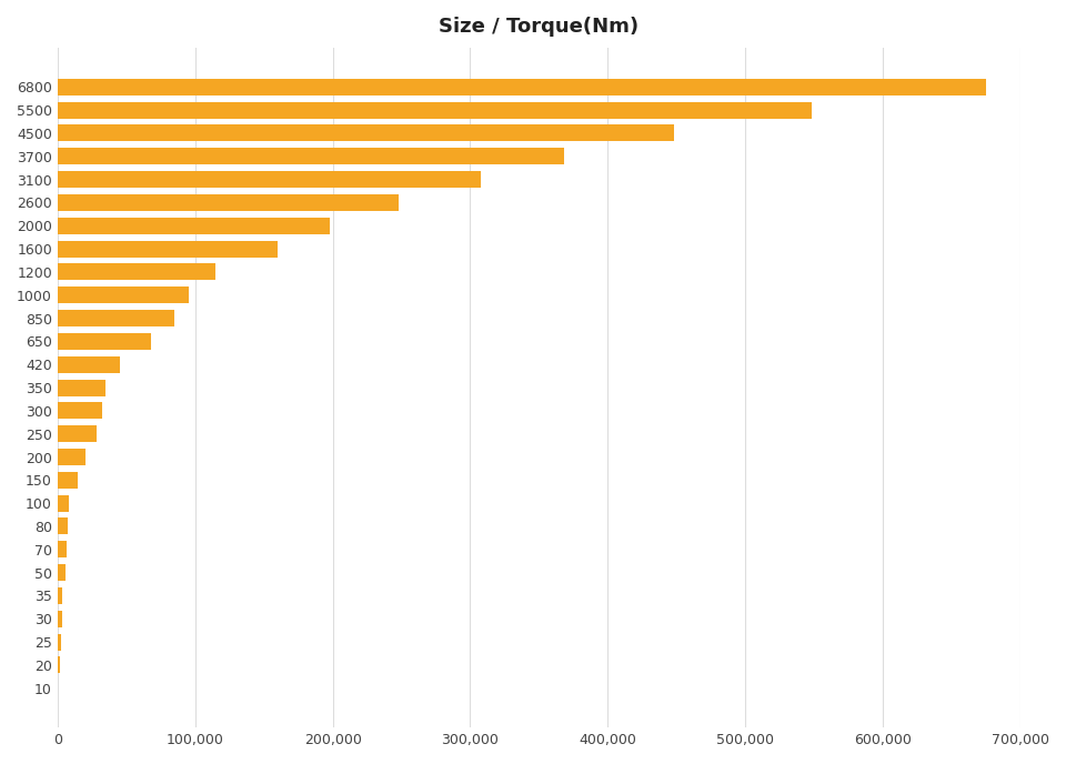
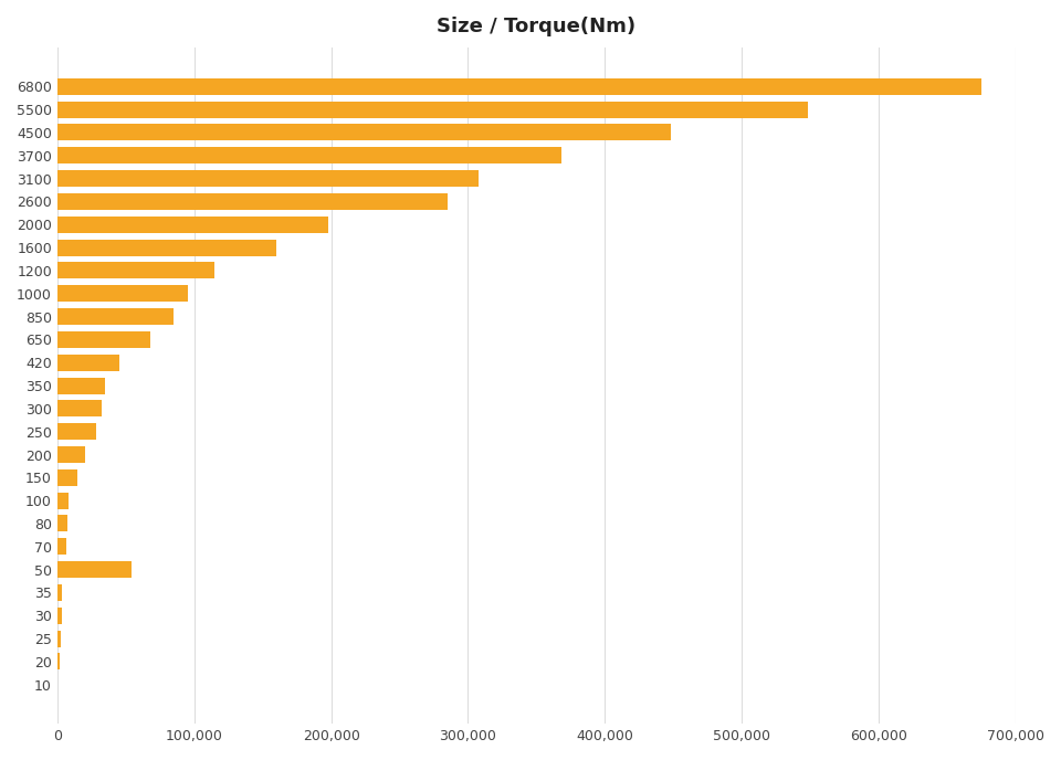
2600: 248,000 -> 285,000
50: 6,000 -> 54,000
